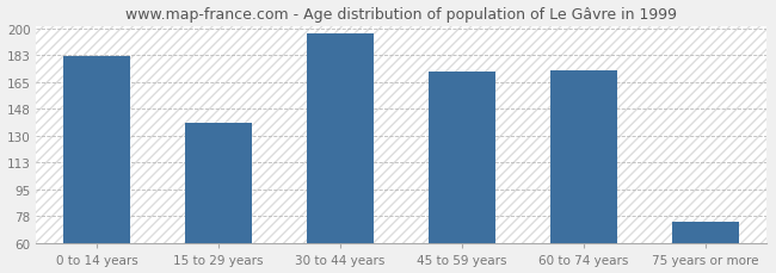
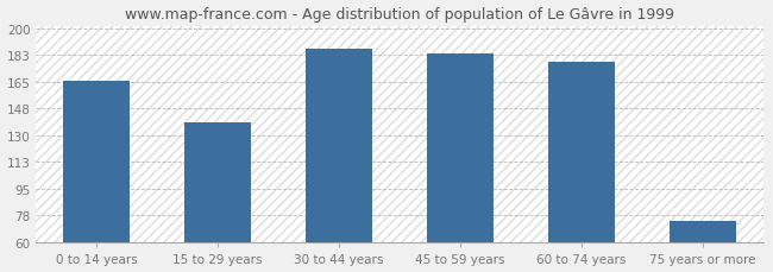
0 to 14 years: 182 -> 166
30 to 44 years: 197 -> 187
45 to 59 years: 172 -> 184
60 to 74 years: 173 -> 178
